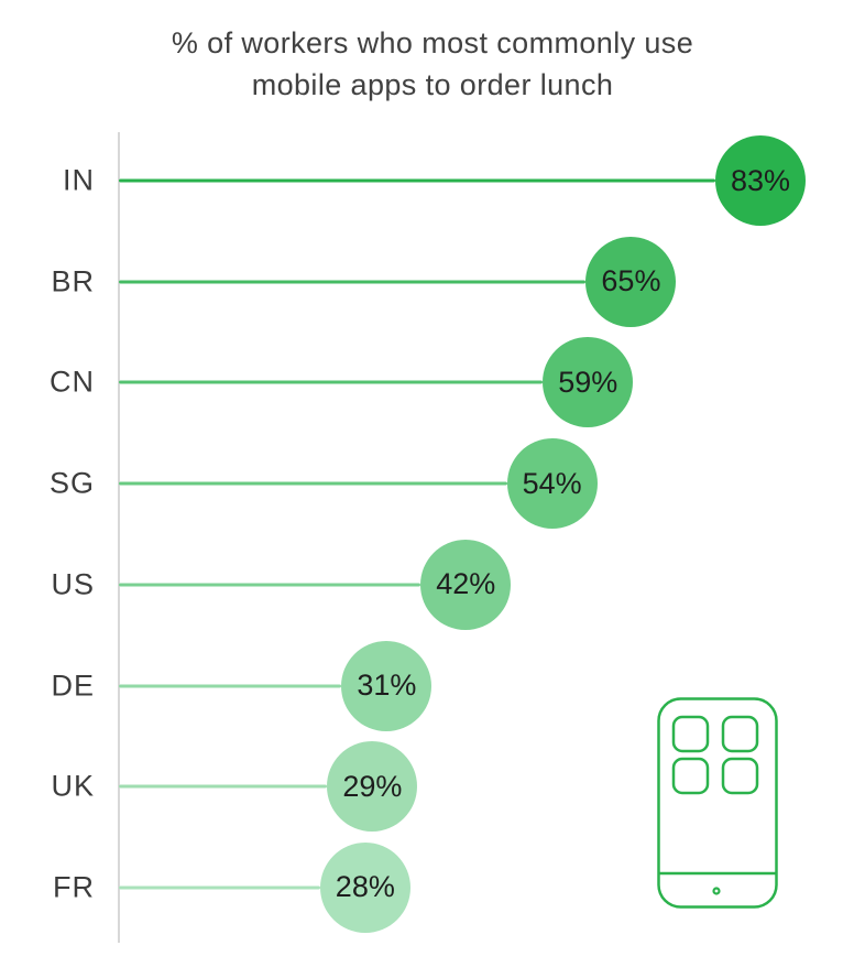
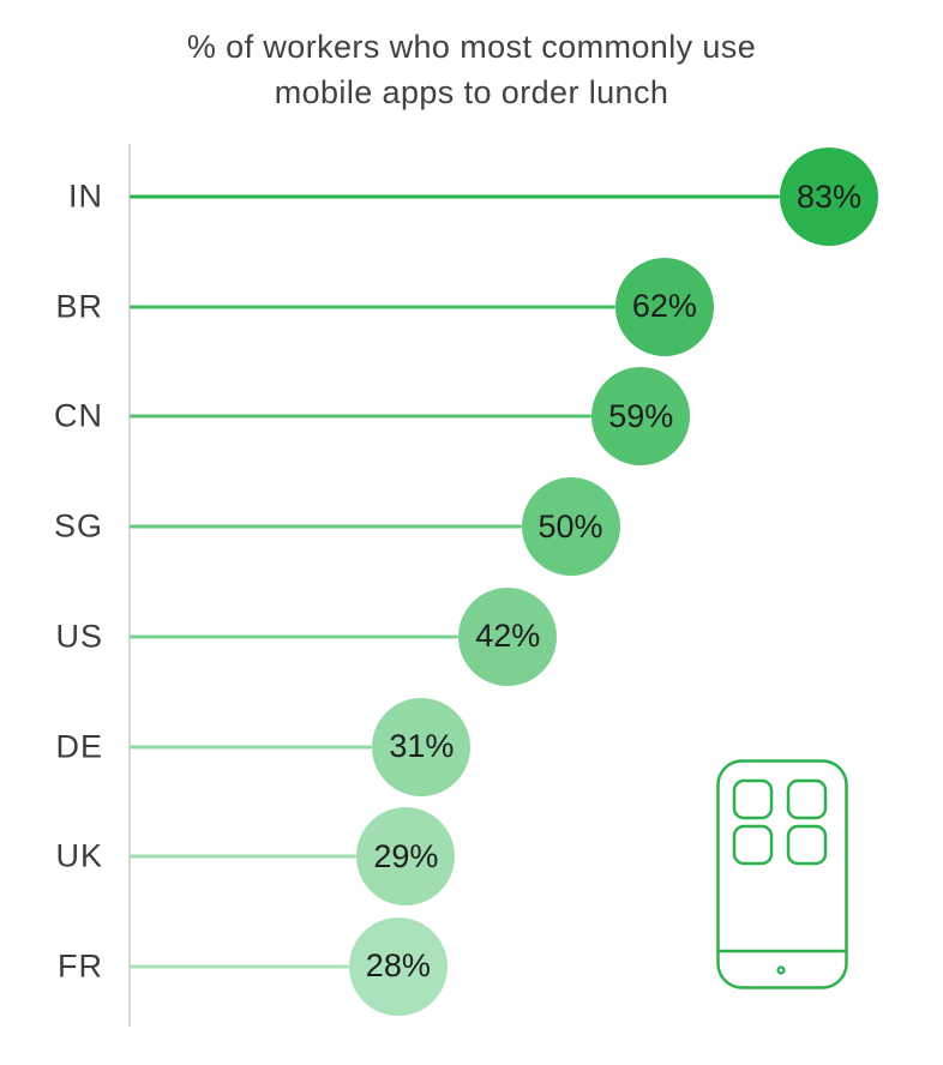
BR: 65% -> 62%
SG: 54% -> 50%
